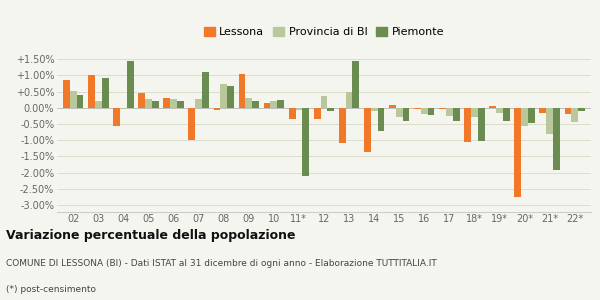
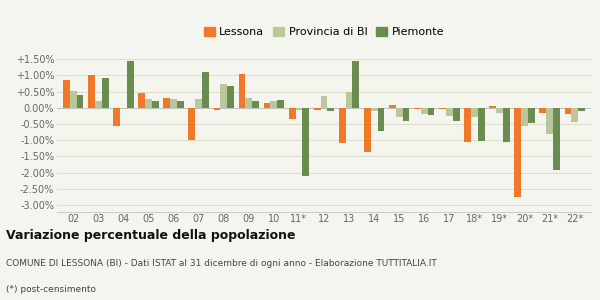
Lessona/12: -0.35% -> -0.07%
Piemonte/19*: -0.40% -> -1.05%
